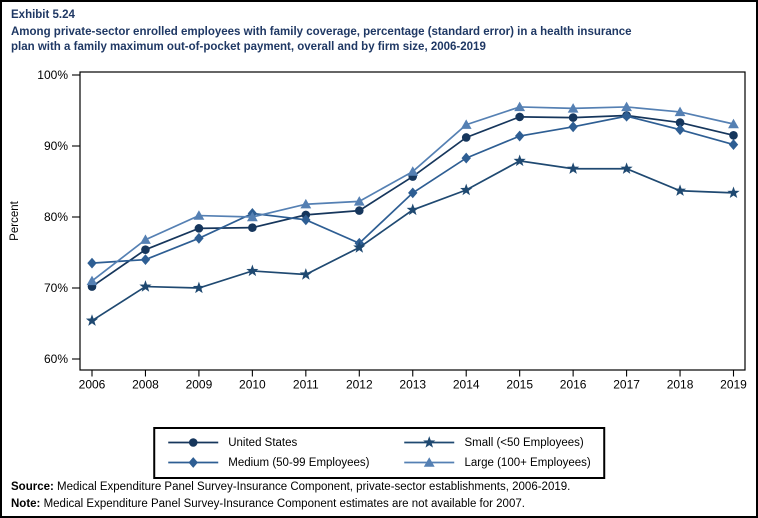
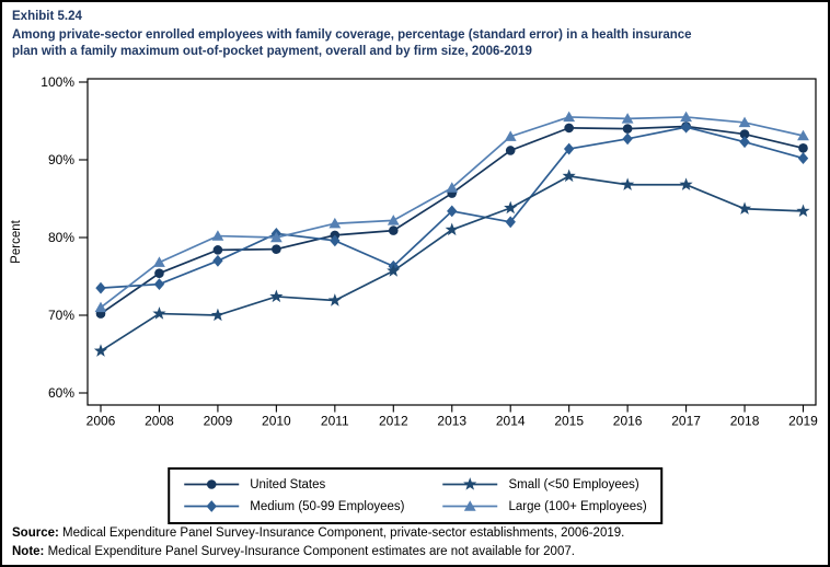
Medium (50-99 Employees)/2014: 88% -> 82%
